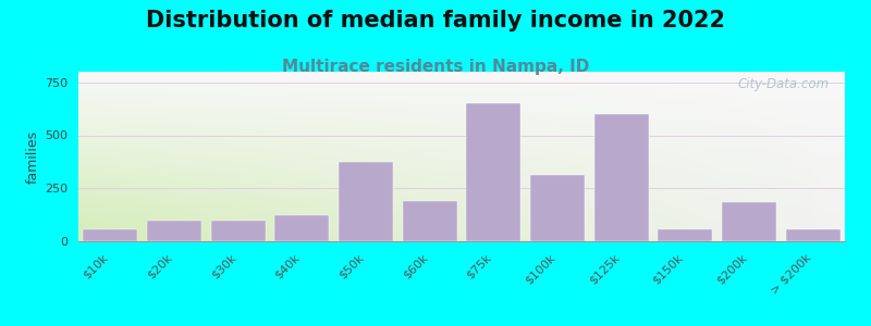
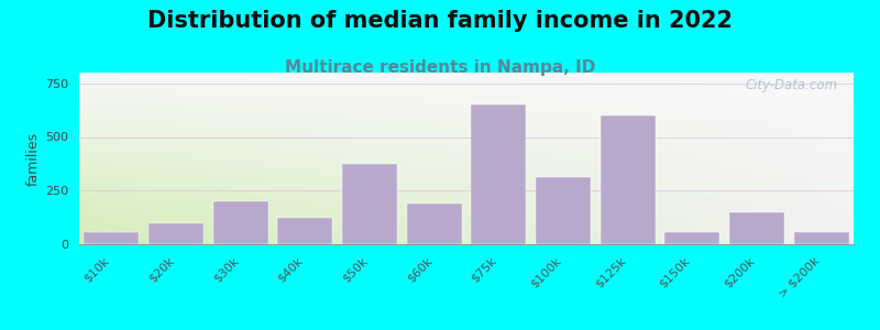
$30k: 100 -> 200
$200k: 180 -> 150
